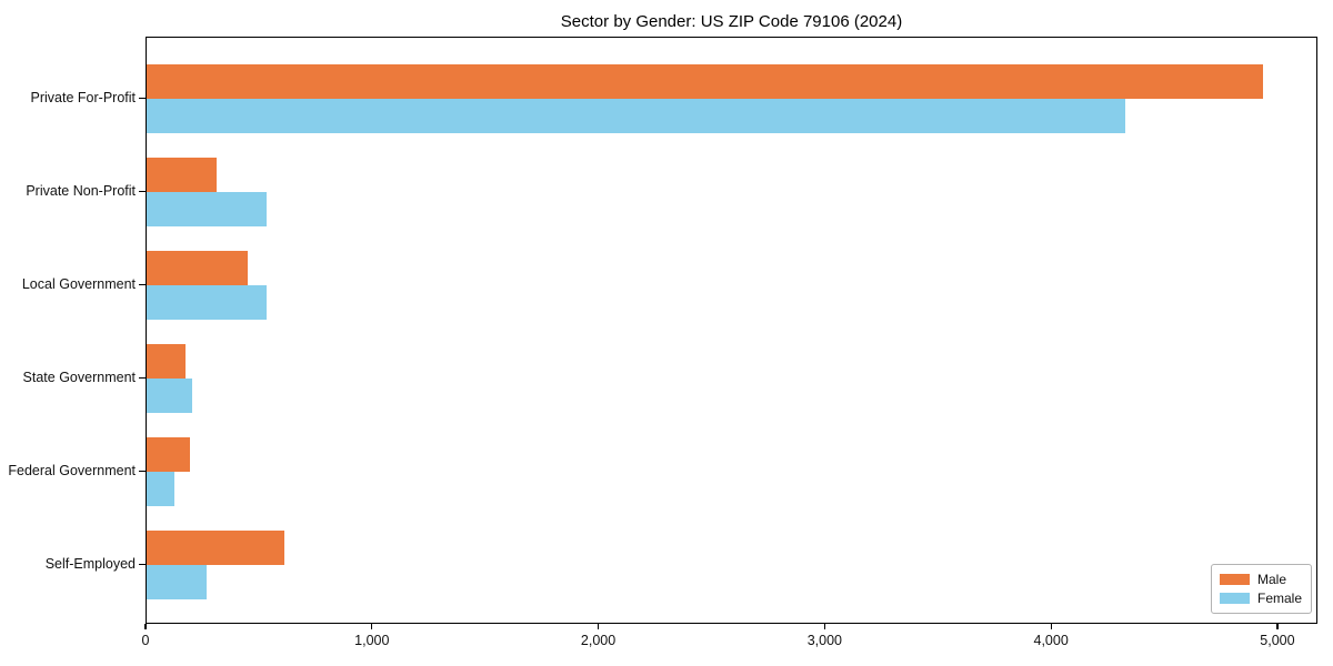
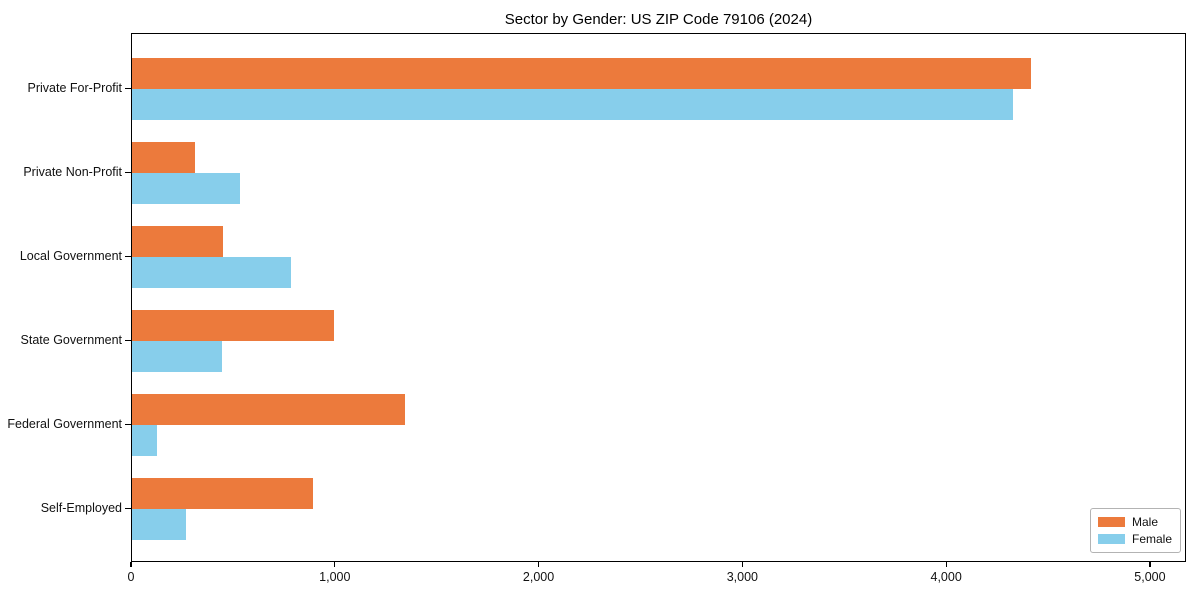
Male/Private For-Profit: 4930 -> 4410
Female/Local Government: 530 -> 780
Male/State Government: 170 -> 990
Female/State Government: 200 -> 440
Male/Federal Government: 190 -> 1340
Male/Self-Employed: 610 -> 890
